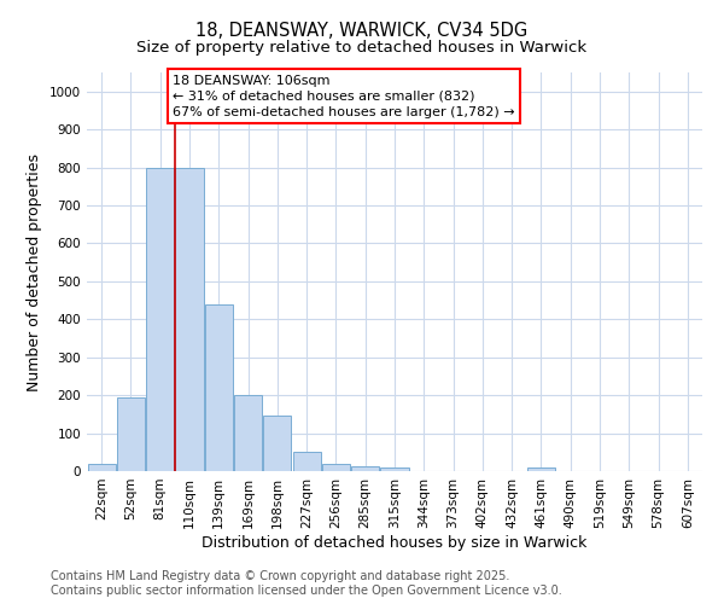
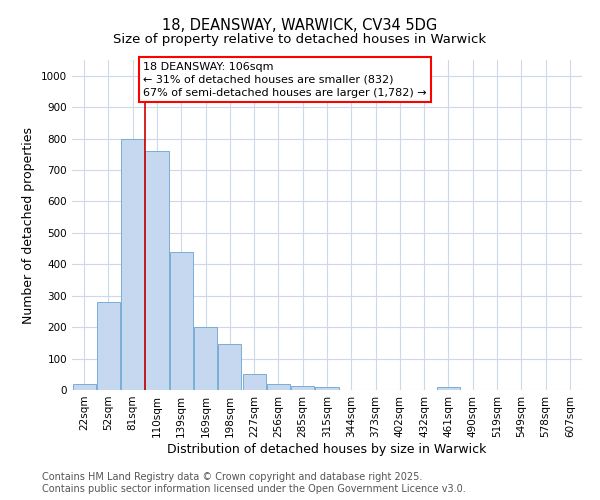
52sqm: 195 -> 280
110sqm: 800 -> 760
